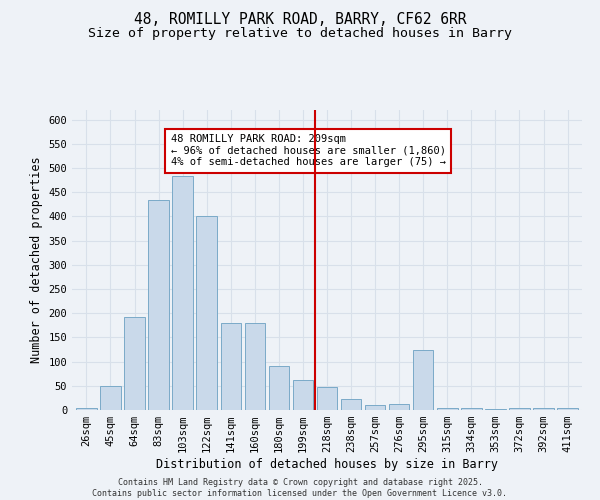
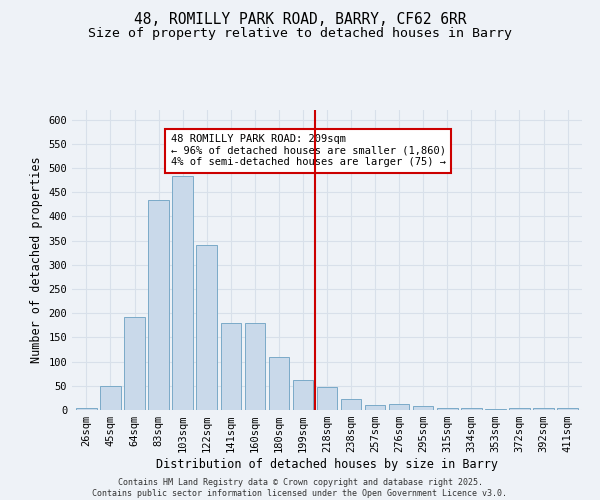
122sqm: 400 -> 340
180sqm: 90 -> 110
295sqm: 125 -> 8
